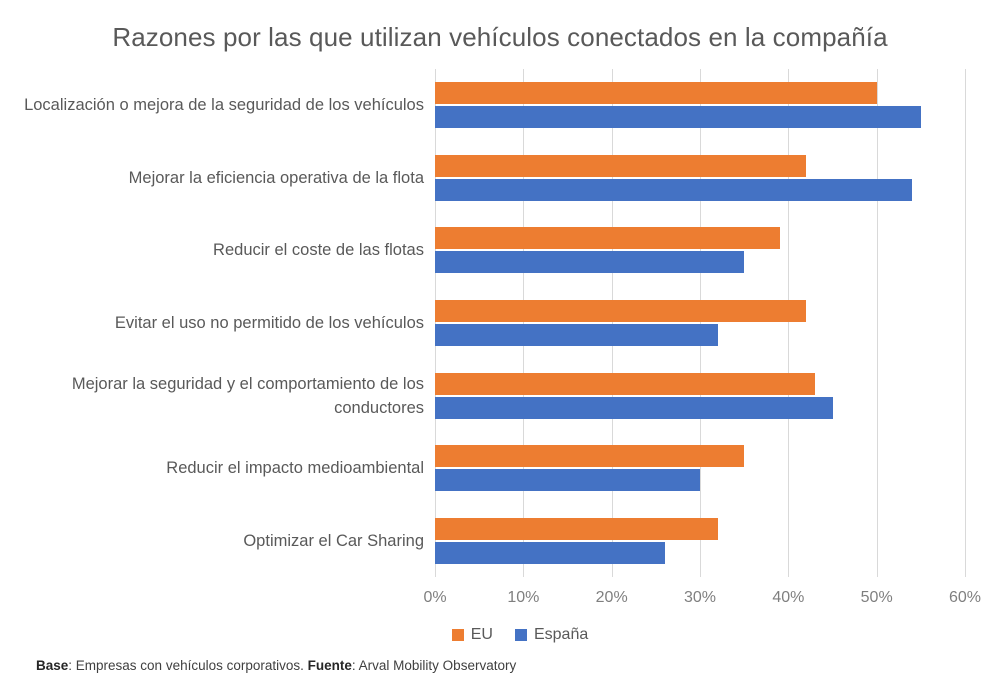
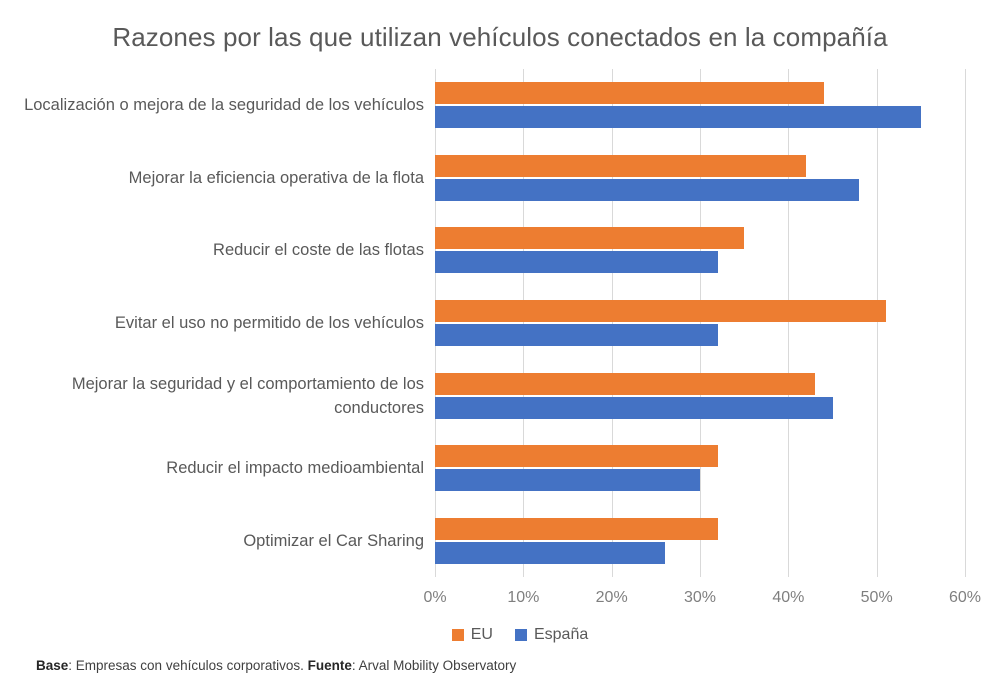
EU/Localización o mejora de la seguridad de los vehículos: 50% -> 44%
España/Mejorar la eficiencia operativa de la flota: 54% -> 48%
EU/Reducir el coste de las flotas: 39% -> 35%
España/Reducir el coste de las flotas: 35% -> 32%
EU/Evitar el uso no permitido de los vehículos: 42% -> 51%
EU/Reducir el impacto medioambiental: 35% -> 32%
